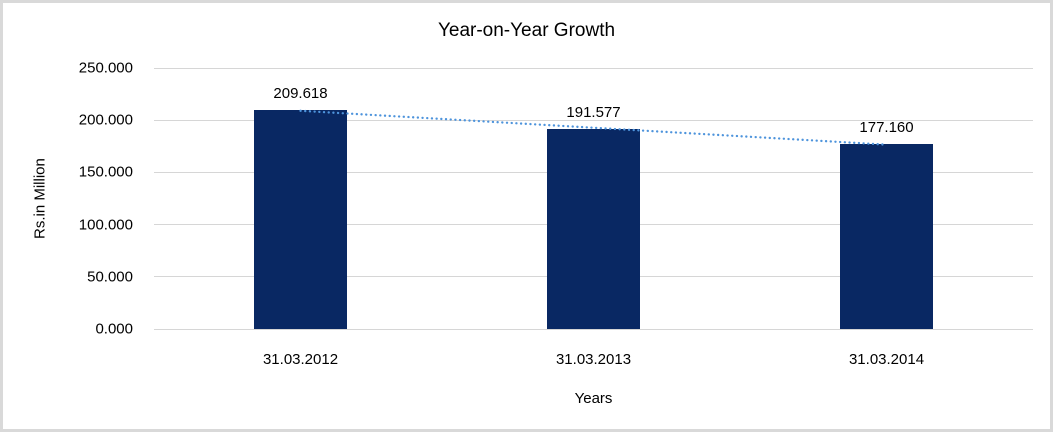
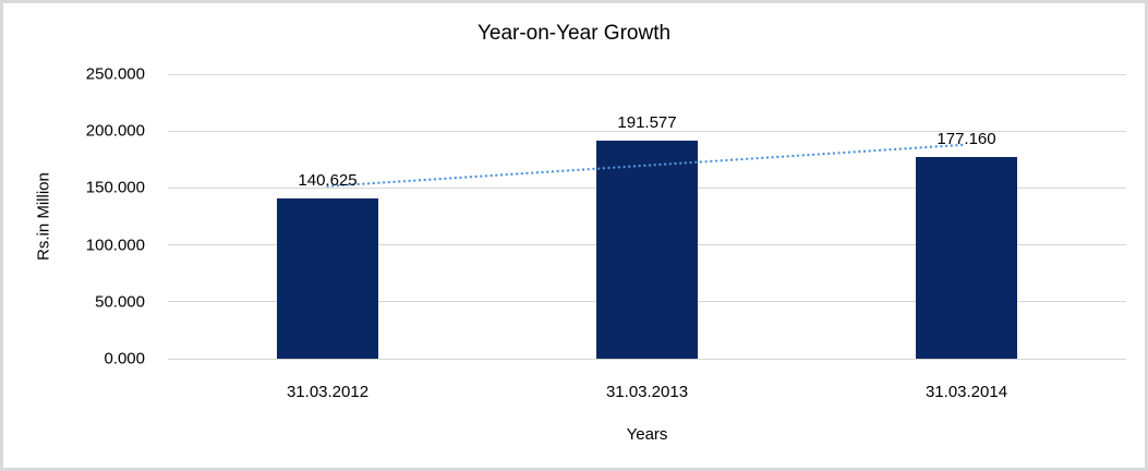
31.03.2012: 209.618 -> 140.625
